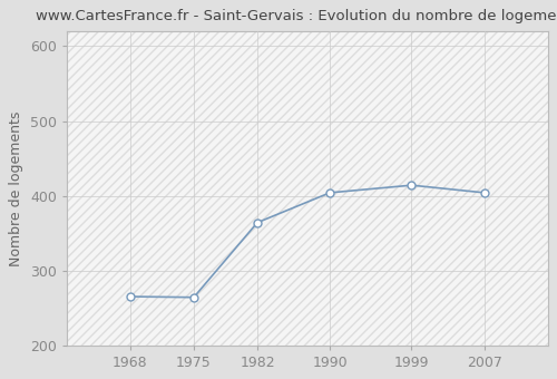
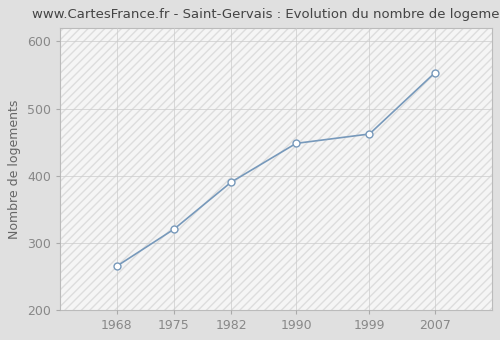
1975: 264 -> 320
1982: 364 -> 390
1990: 404 -> 448
1999: 414 -> 462
2007: 404 -> 553
